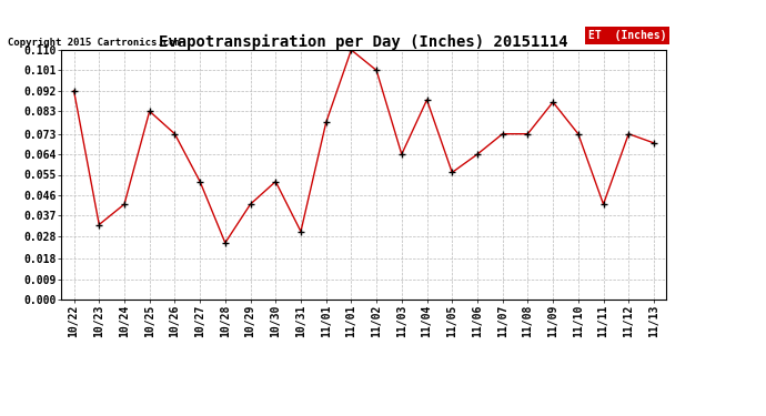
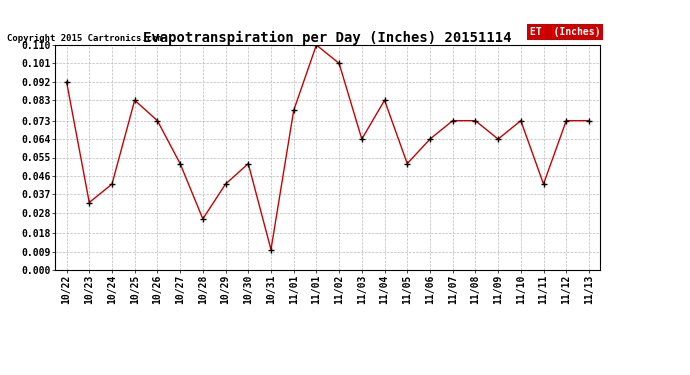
10/31: 0.030 -> 0.010
11/04: 0.088 -> 0.083
11/05: 0.056 -> 0.052
11/09: 0.087 -> 0.064
11/13: 0.069 -> 0.073
